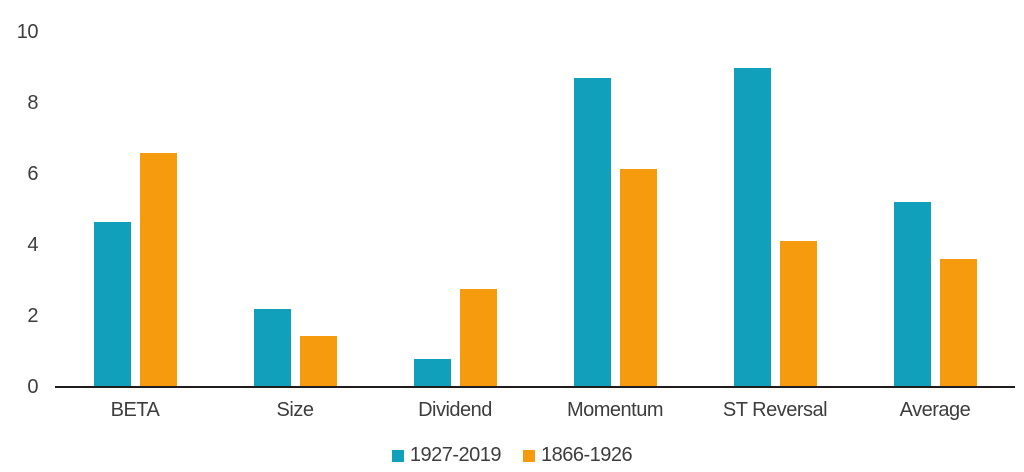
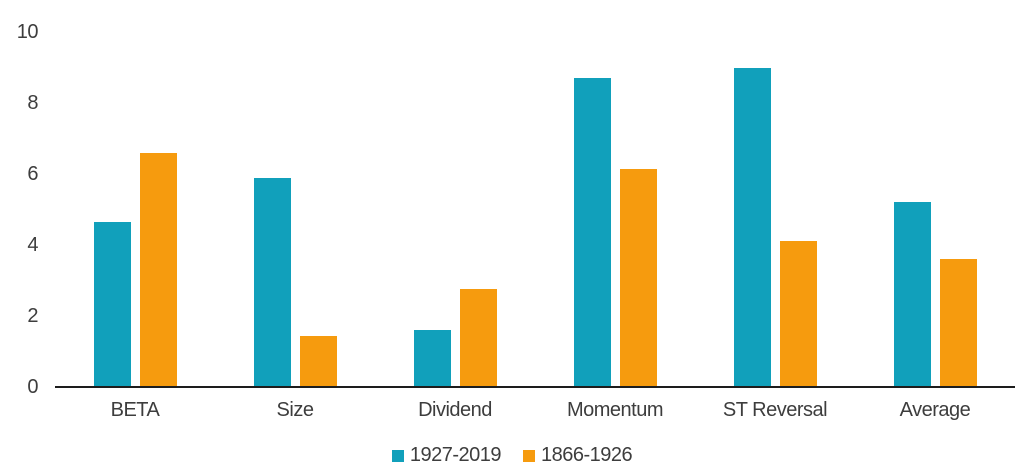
1927-2019/Size: 2.2 -> 5.9
1927-2019/Dividend: 0.8 -> 1.6
